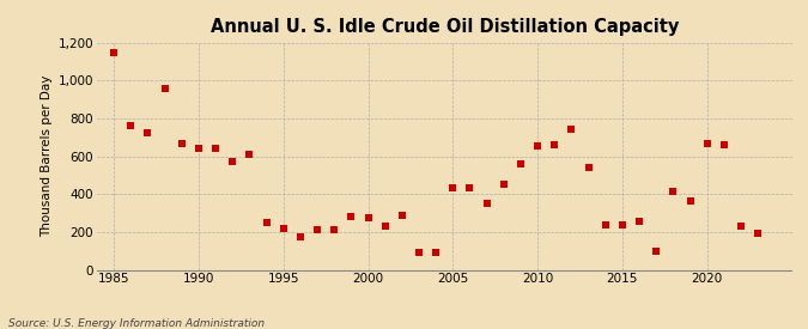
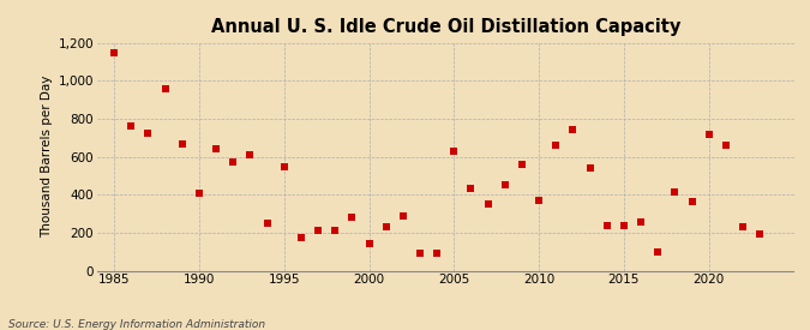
1990: 640 -> 410
1995: 220 -> 550
2000: 280 -> 140
2005: 440 -> 630
2010: 660 -> 370
2020: 660 -> 720
